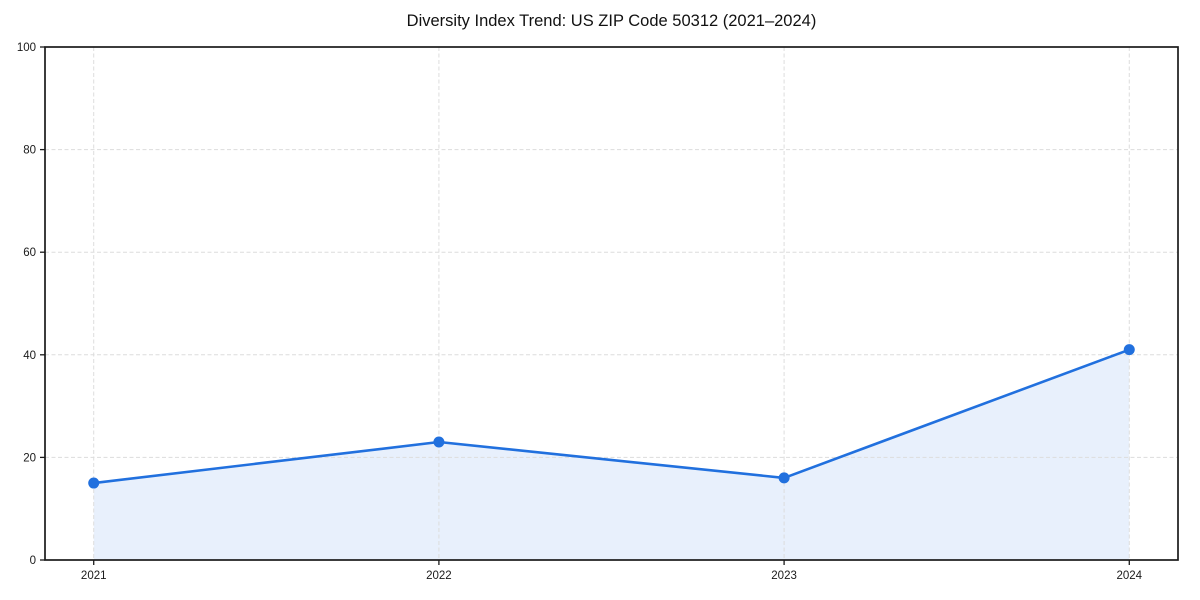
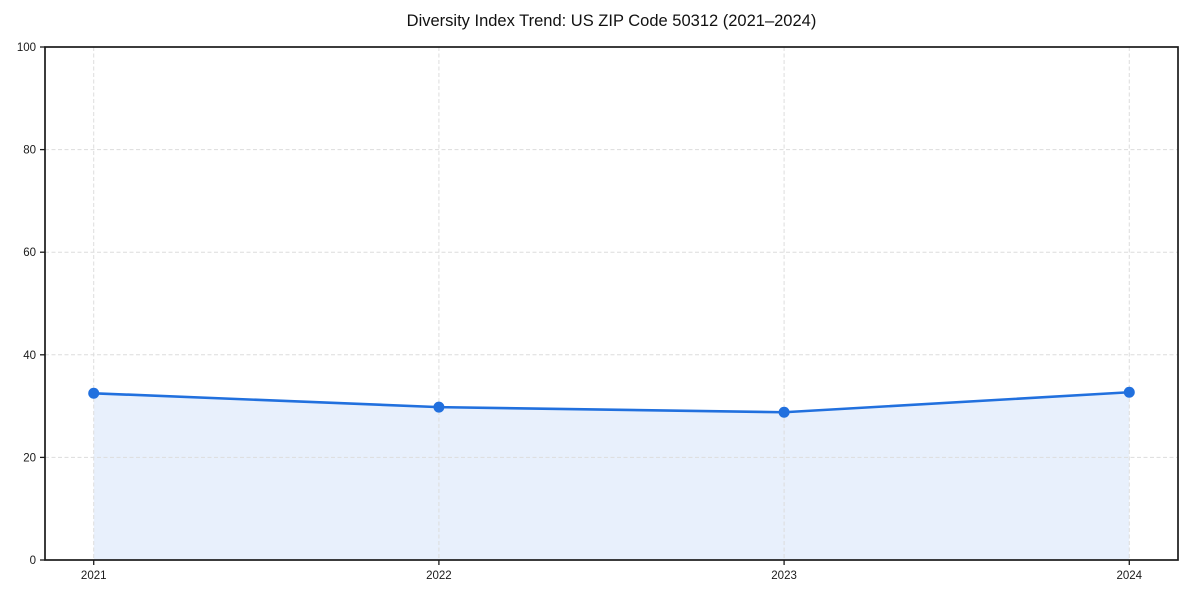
2021: 15 -> 32
2022: 23 -> 30
2023: 16 -> 29
2024: 41 -> 33
